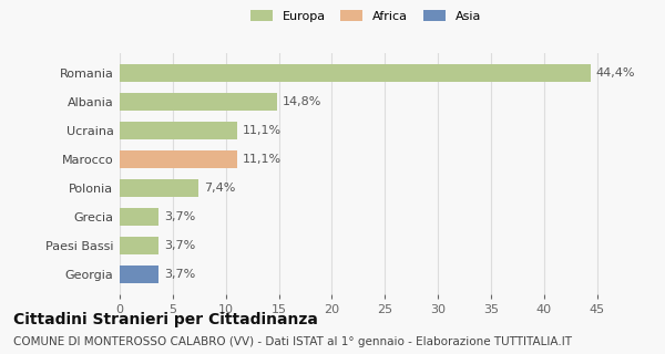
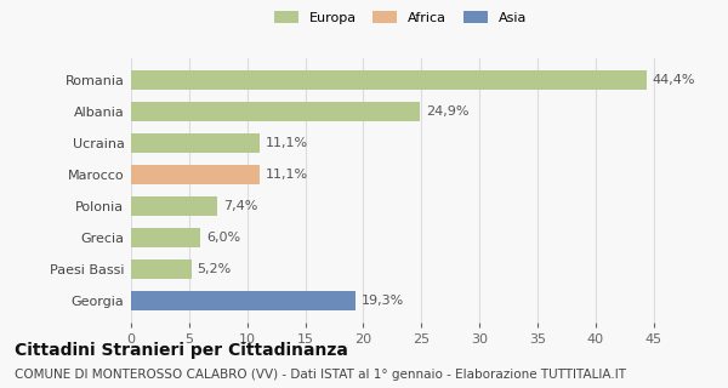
Albania: 14,8% -> 24,9%
Grecia: 3,7% -> 6,0%
Paesi Bassi: 3,7% -> 5,2%
Georgia: 3,7% -> 19,3%
